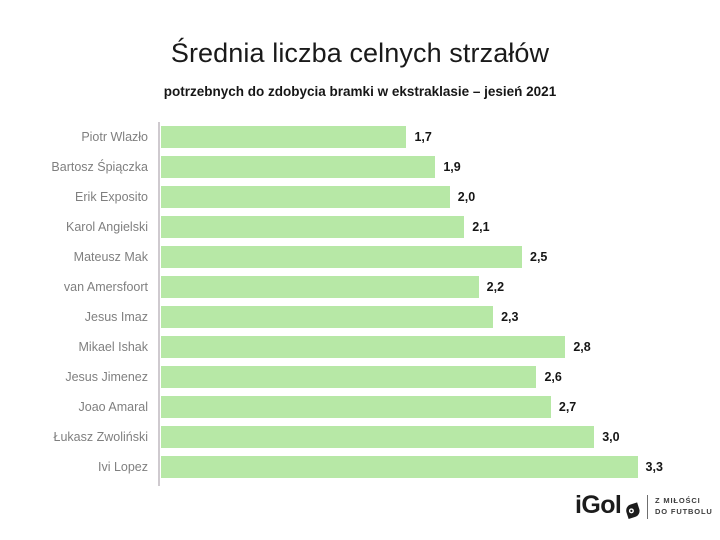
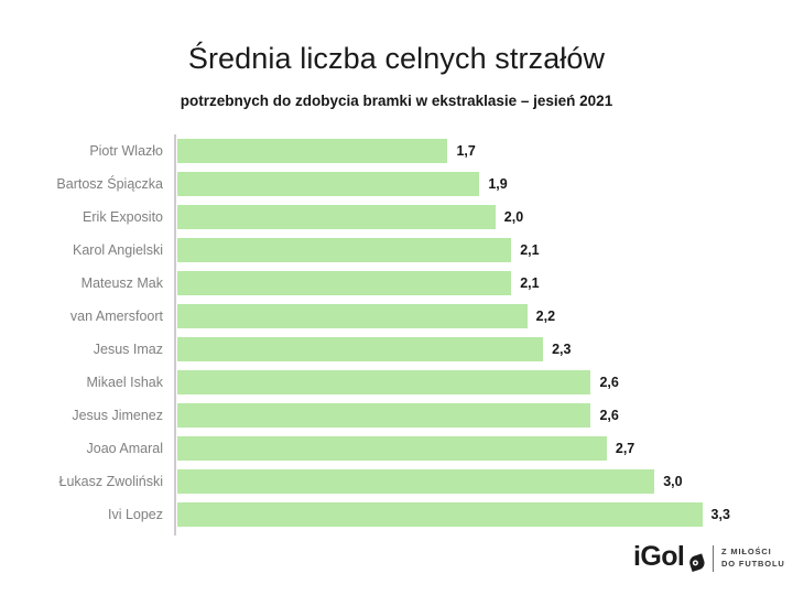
Mateusz Mak: 2,5 -> 2,1
Mikael Ishak: 2,8 -> 2,6
